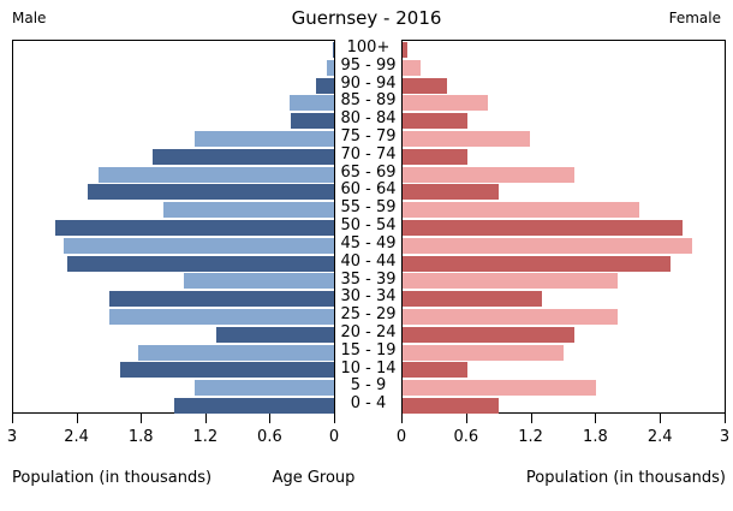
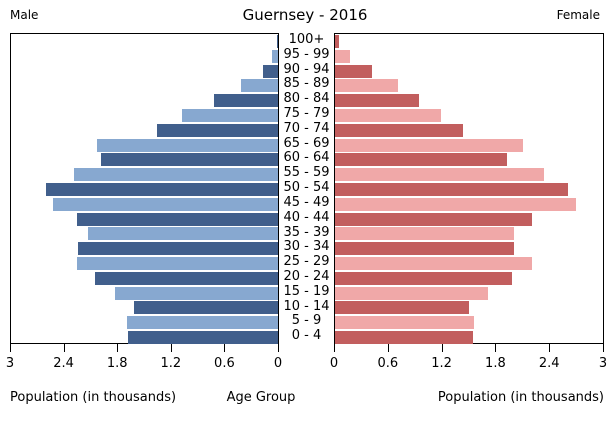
Female/85 - 89: 0.8 -> 0.7
Male/80 - 84: 0.4 -> 0.7
Female/80 - 84: 0.6 -> 0.9
Male/75 - 79: 1.3 -> 1.1
Male/70 - 74: 1.7 -> 1.4
Female/70 - 74: 0.6 -> 1.4
Male/65 - 69: 2.2 -> 2.0
Female/65 - 69: 1.6 -> 2.1
Male/60 - 64: 2.3 -> 2.0
Female/60 - 64: 0.9 -> 1.9
Male/55 - 59: 1.6 -> 2.3
Female/55 - 59: 2.2 -> 2.3
Male/40 - 44: 2.5 -> 2.3
Female/40 - 44: 2.5 -> 2.2
Male/35 - 39: 1.4 -> 2.1
Male/30 - 34: 2.1 -> 2.2
Female/30 - 34: 1.3 -> 2.0
Male/25 - 29: 2.1 -> 2.3
Female/25 - 29: 2.0 -> 2.2
Male/20 - 24: 1.1 -> 2.1
Female/20 - 24: 1.6 -> 2.0
Female/15 - 19: 1.5 -> 1.7
Male/10 - 14: 2.0 -> 1.6
Female/10 - 14: 0.6 -> 1.5
Male/5 - 9: 1.3 -> 1.7
Female/5 - 9: 1.8 -> 1.6
Male/0 - 4: 1.5 -> 1.7
Female/0 - 4: 0.9 -> 1.5
